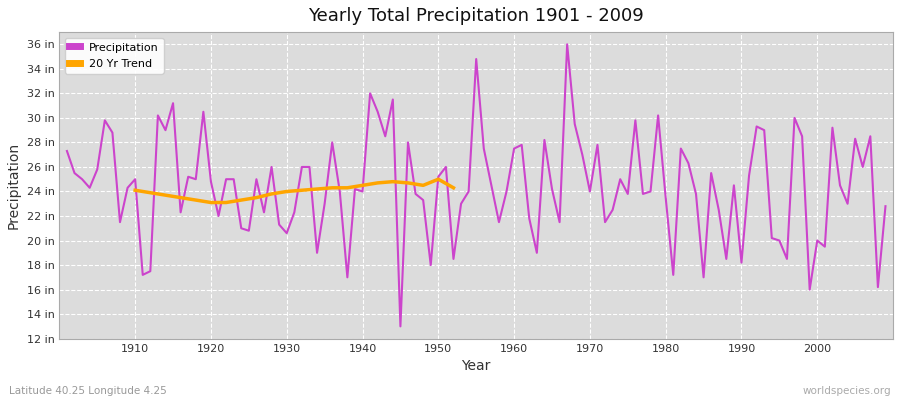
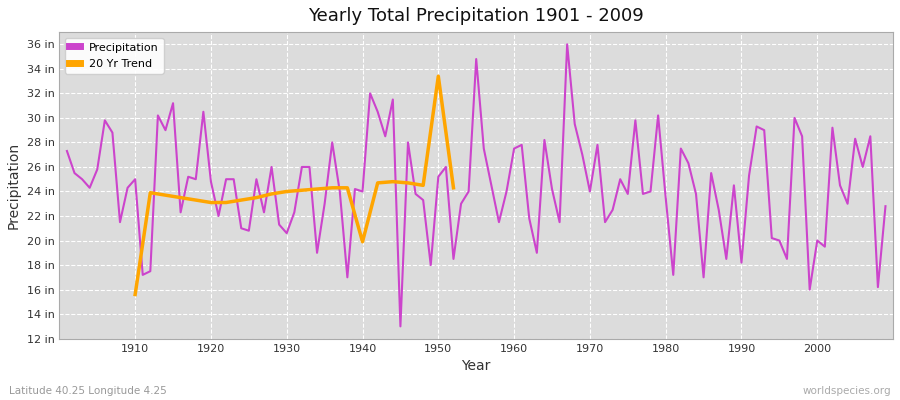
20 Yr Trend/1910: 24.1 in -> 15.6 in
20 Yr Trend/1940: 24.5 in -> 19.9 in
20 Yr Trend/1950: 25.0 in -> 33.4 in
